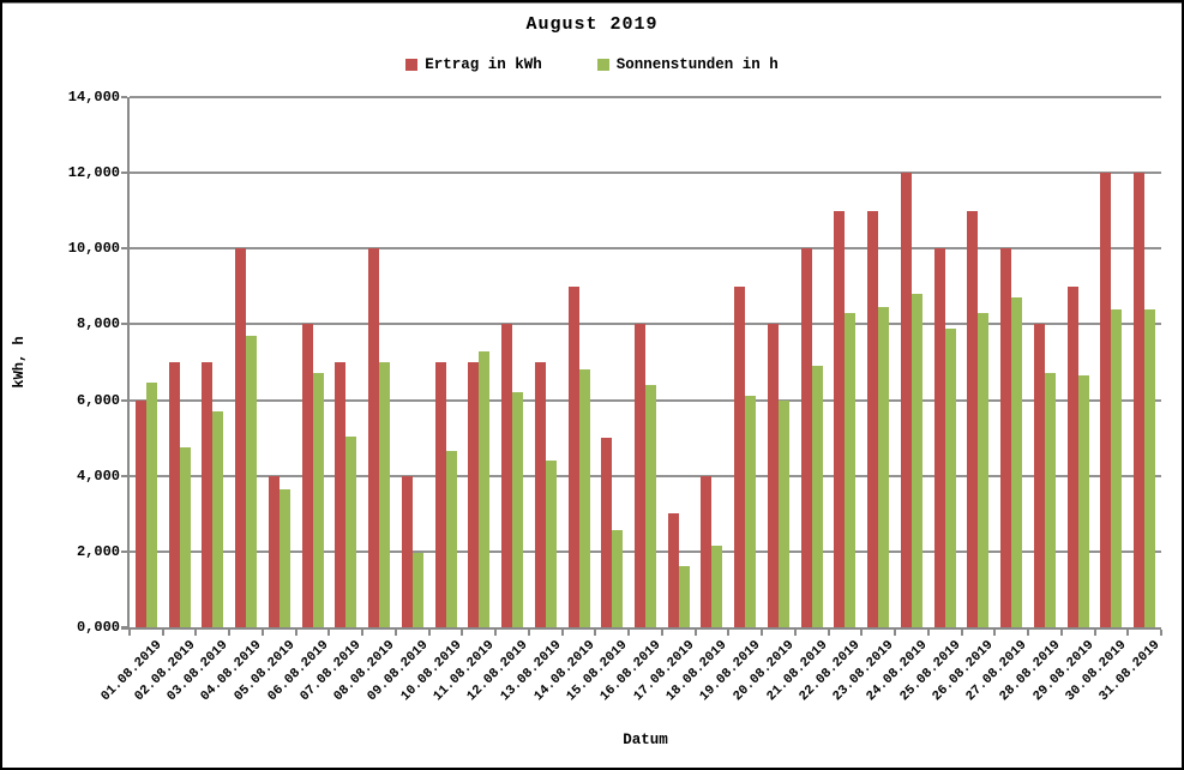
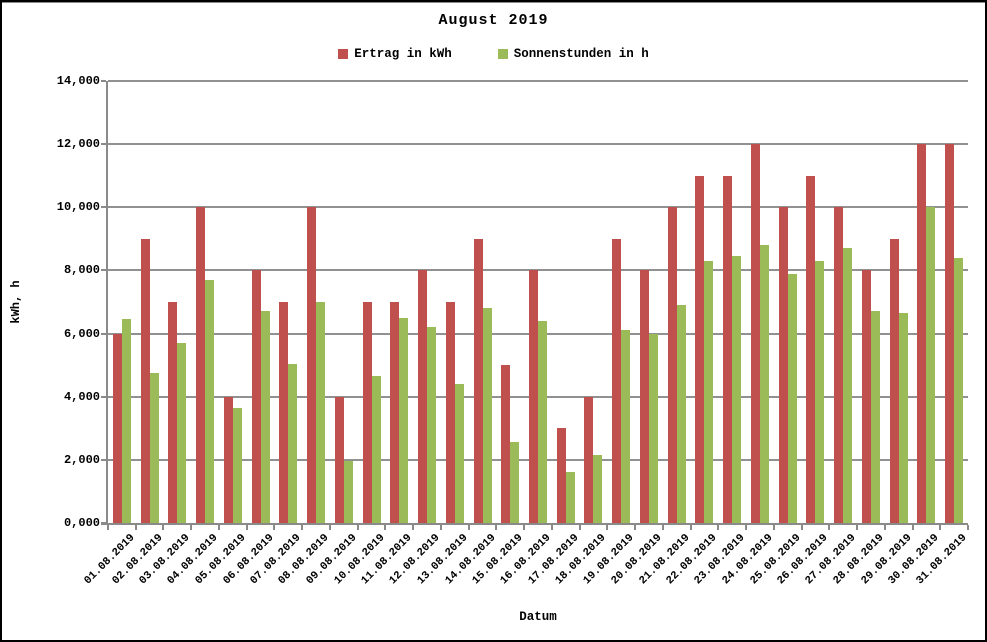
Ertrag in kWh/02.08.2019: 7 -> 9
Sonnenstunden in h/11.08.2019: 7,3 -> 6,5
Sonnenstunden in h/30.08.2019: 8,4 -> 10,0
